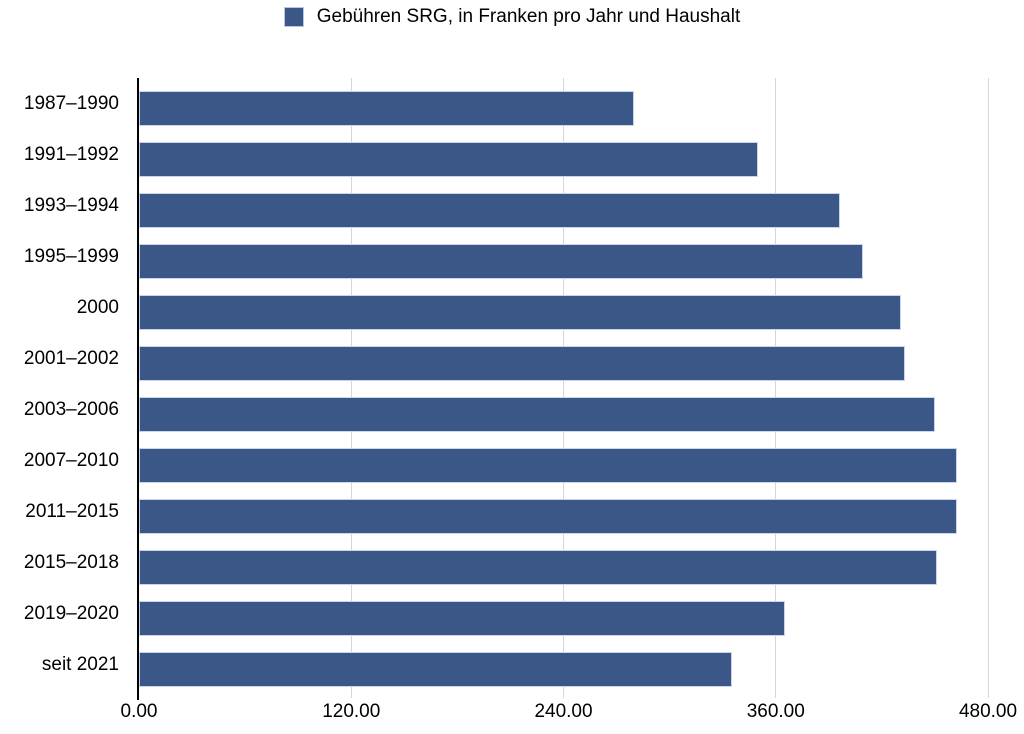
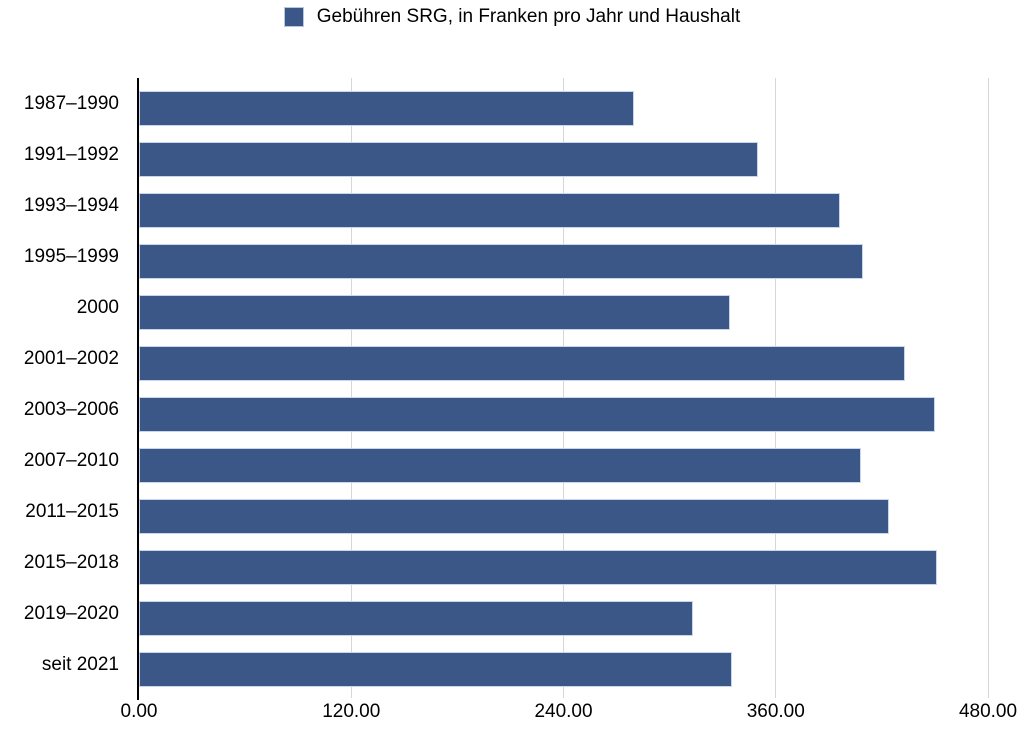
2000: 431 -> 334
2007–2010: 462 -> 408
2011–2015: 462 -> 424
2019–2020: 365 -> 313
